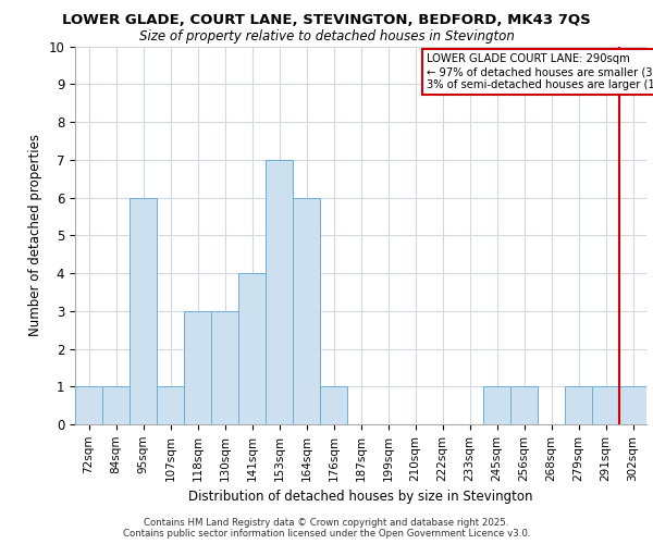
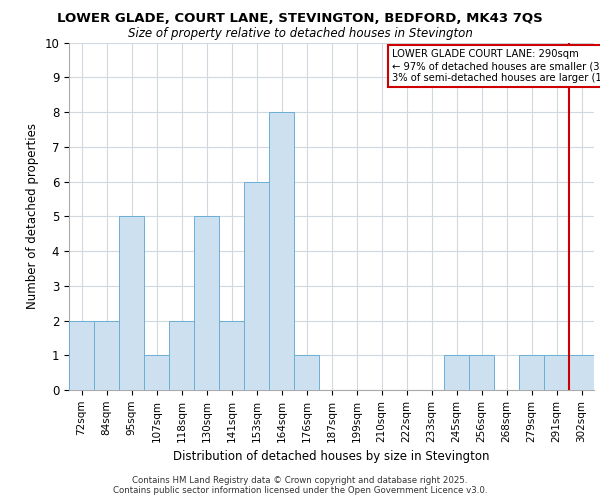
72sqm: 1 -> 2
84sqm: 1 -> 2
95sqm: 6 -> 5
118sqm: 3 -> 2
130sqm: 3 -> 5
141sqm: 4 -> 2
153sqm: 7 -> 6
164sqm: 6 -> 8
